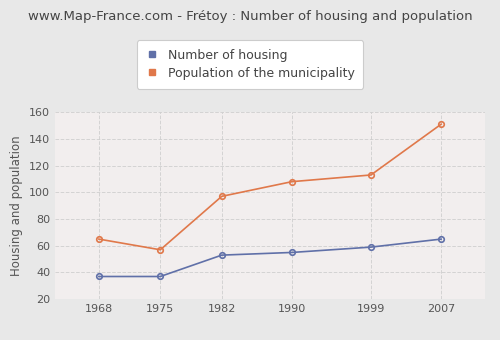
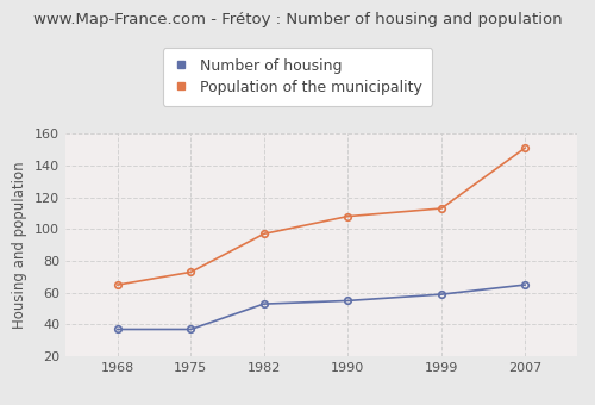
Population of the municipality/1975: 57 -> 73
